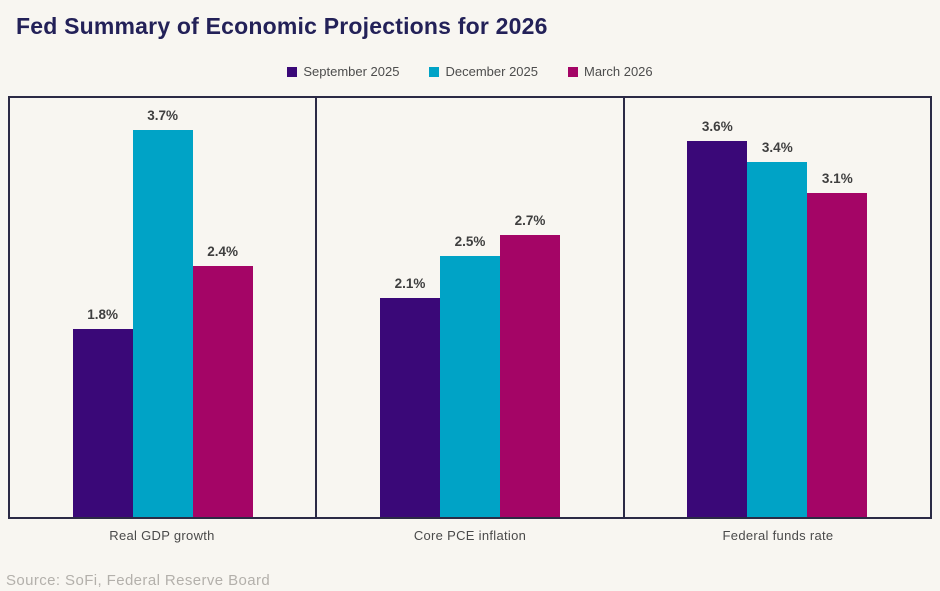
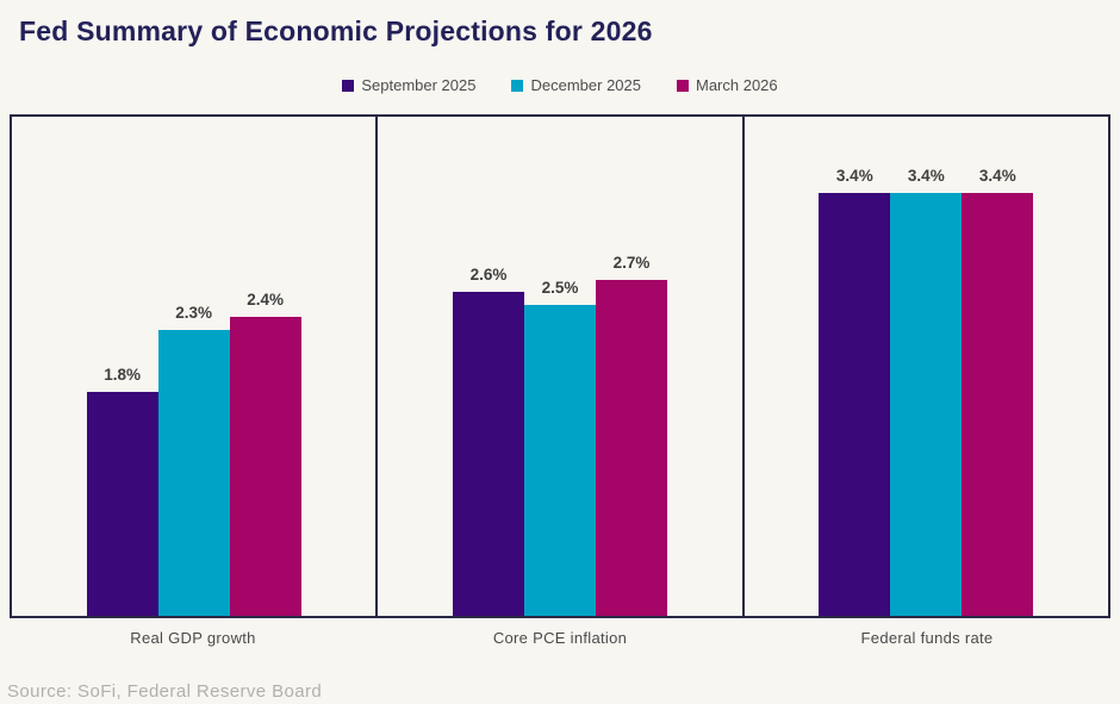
December 2025/Real GDP growth: 3.7% -> 2.3%
September 2025/Core PCE inflation: 2.1% -> 2.6%
September 2025/Federal funds rate: 3.6% -> 3.4%
March 2026/Federal funds rate: 3.1% -> 3.4%
